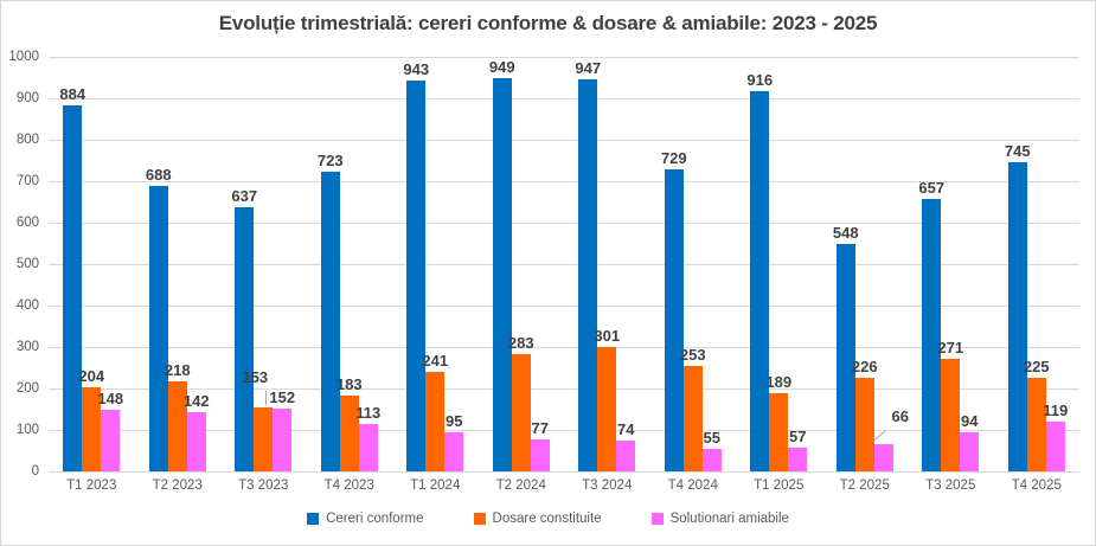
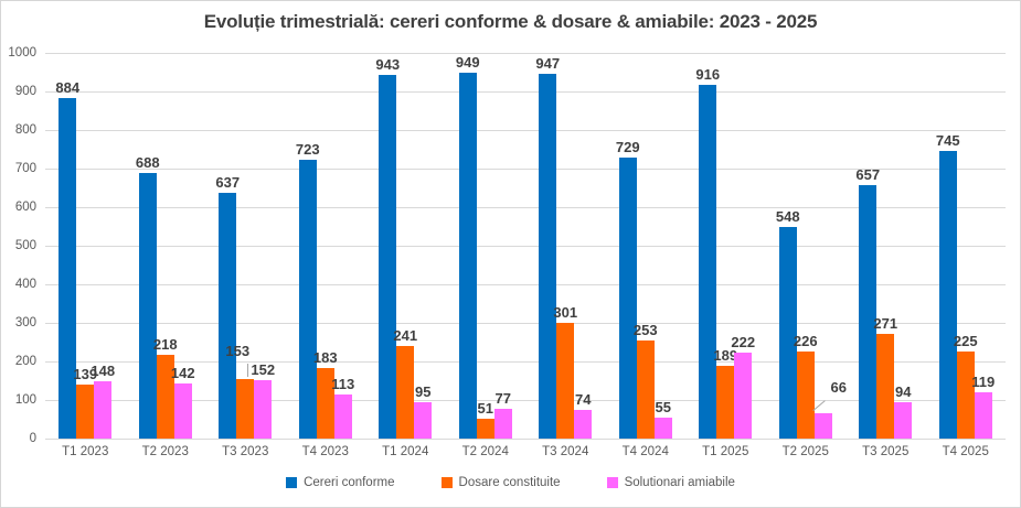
Dosare constituite/T1 2023: 204 -> 139
Dosare constituite/T2 2024: 283 -> 51
Solutionari amiabile/T1 2025: 57 -> 222
